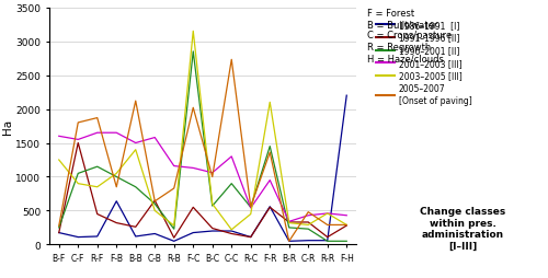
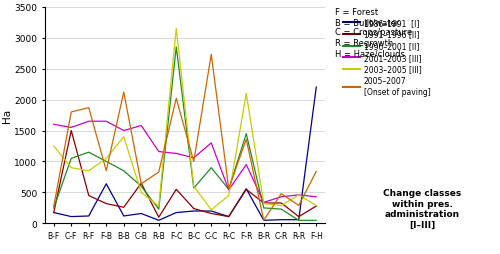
2005–2007 [Onset of paving]/F-H: 290 -> 840
